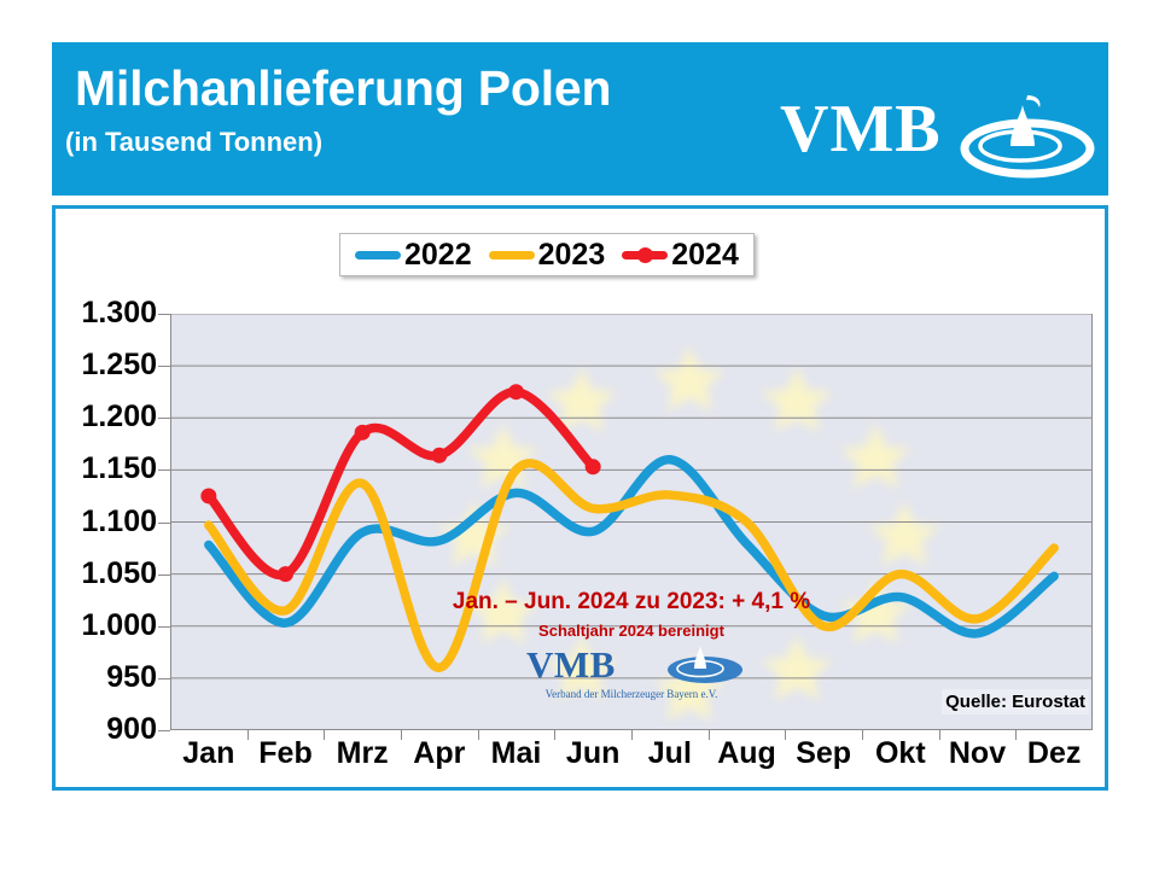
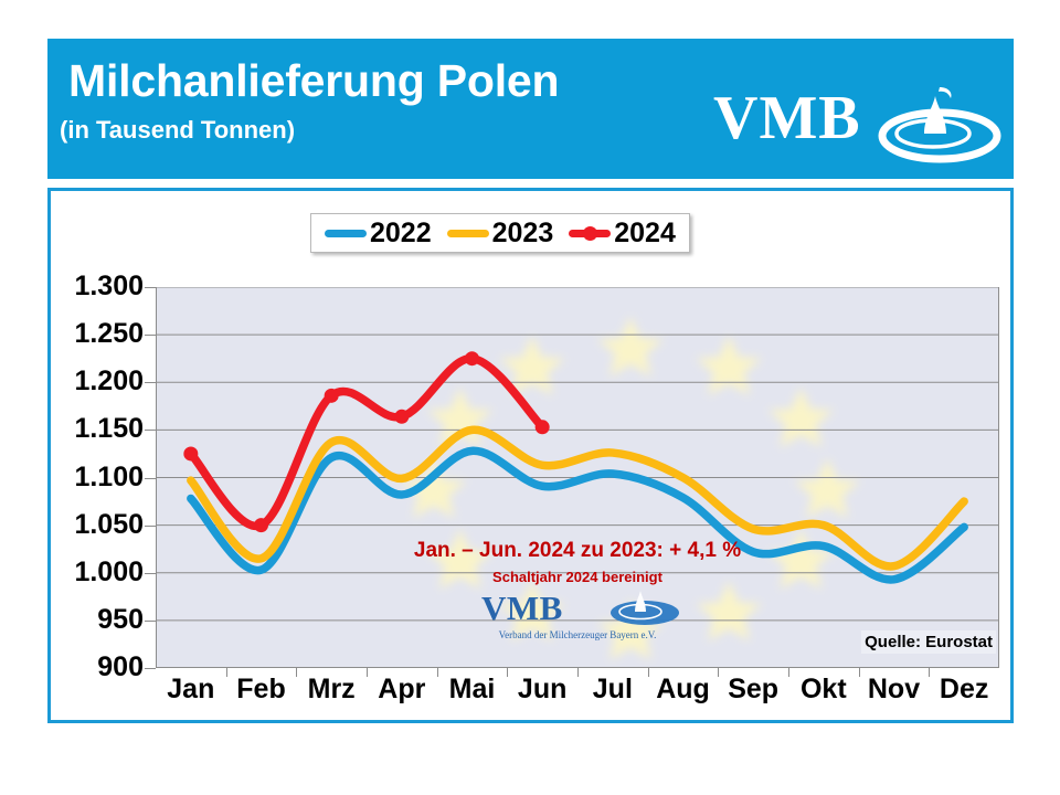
2022/Mrz: 1090 -> 1120
2023/Apr: 960 -> 1100
2022/Jul: 1160 -> 1100
2022/Sep: 1010 -> 1020
2023/Sep: 1000 -> 1050
